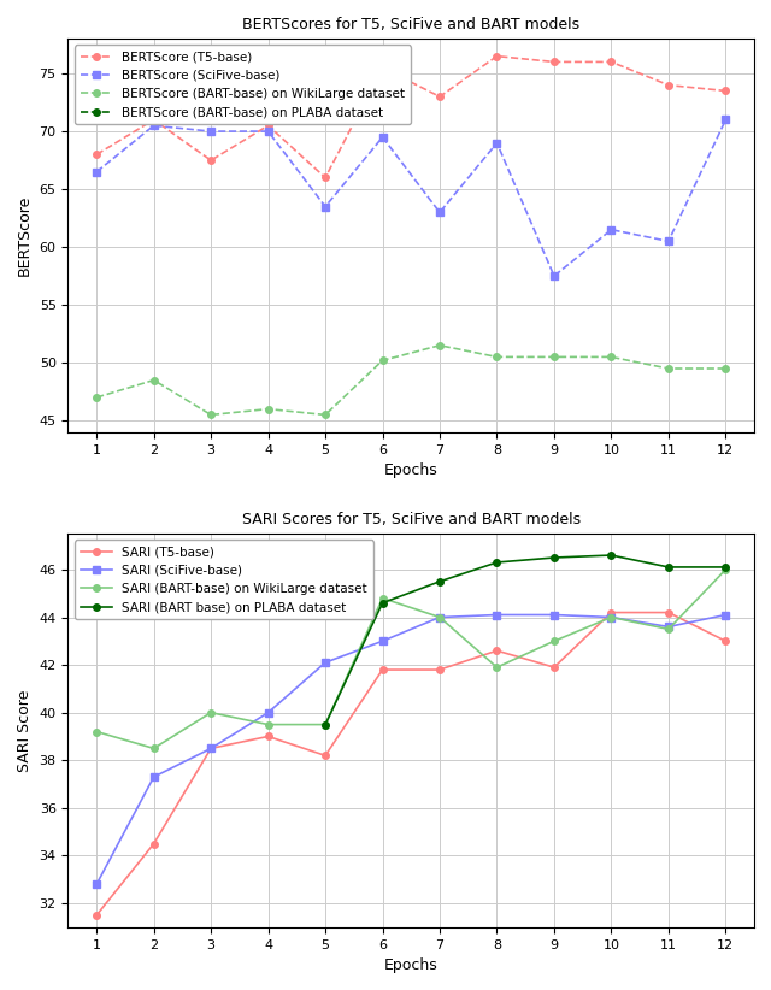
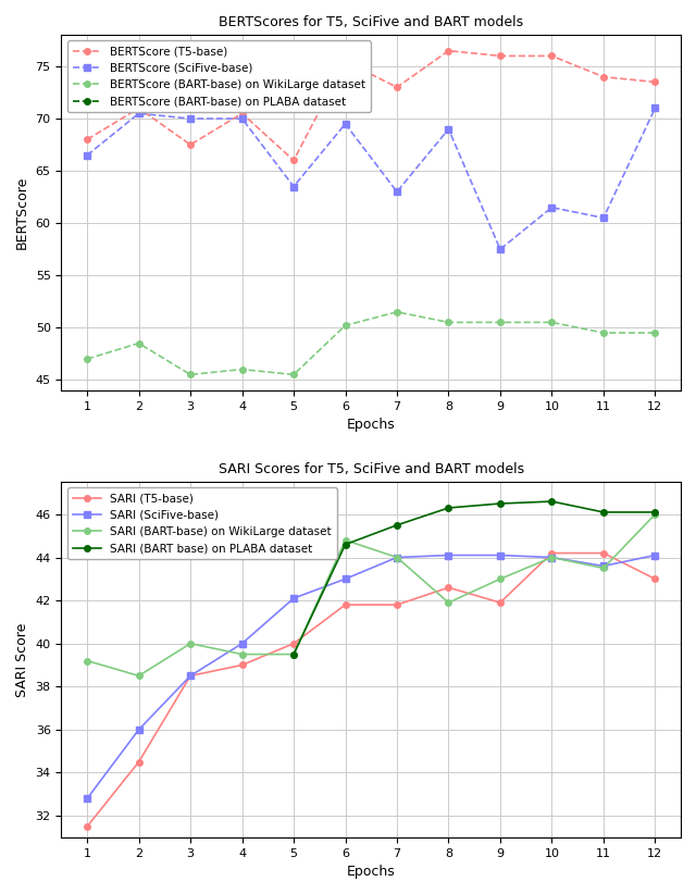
SARI Scores for T5, SciFive and BART models/SARI (SciFive-base)/2: 37.3 -> 36.0
SARI Scores for T5, SciFive and BART models/SARI (T5-base)/5: 38.2 -> 40.0
